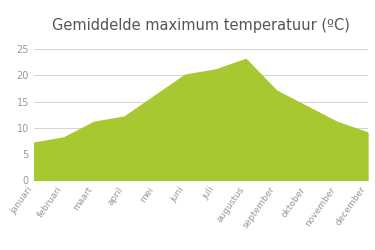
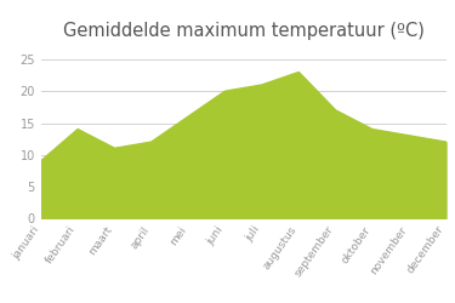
januari: 7 -> 9
februari: 8 -> 14
november: 11 -> 13
december: 9 -> 12
